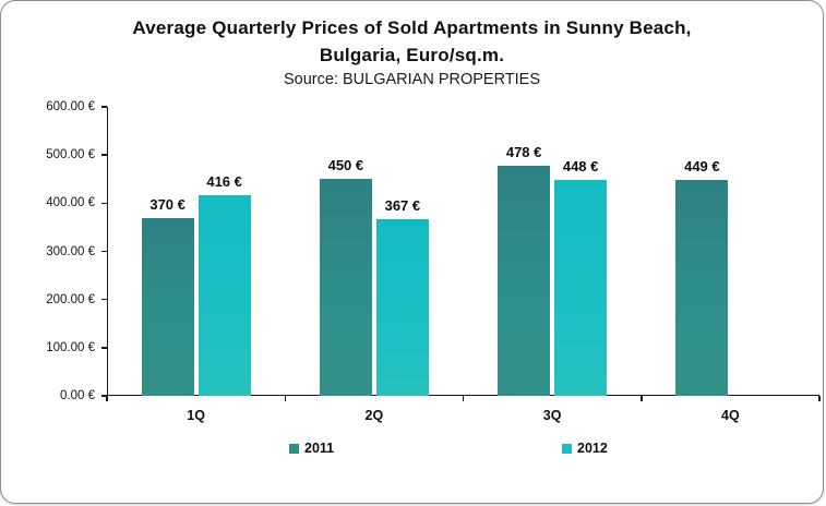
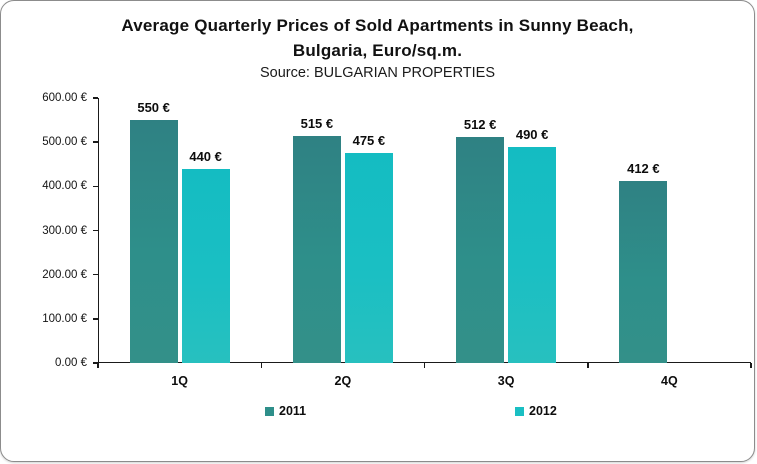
2011/1Q: 370 -> 550
2012/1Q: 416 -> 440
2011/2Q: 450 -> 515
2012/2Q: 367 -> 475
2011/3Q: 478 -> 512
2012/3Q: 448 -> 490
2011/4Q: 449 -> 412
